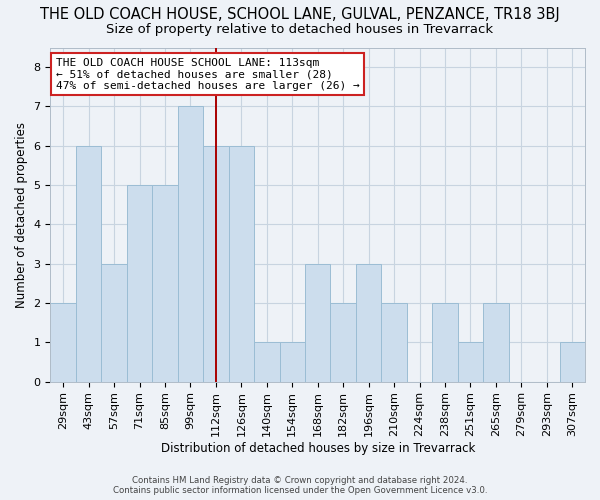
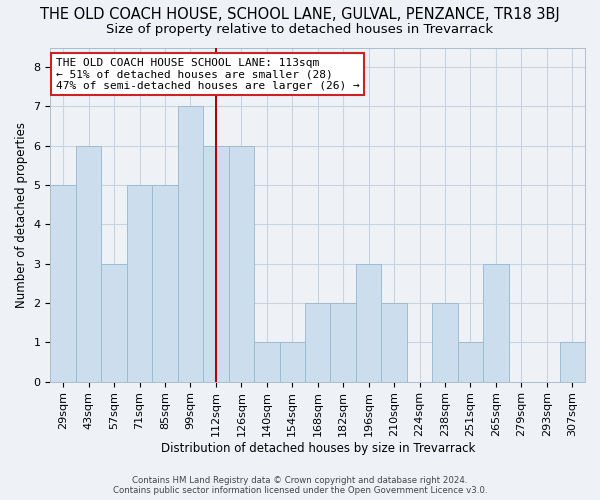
29sqm: 2 -> 5
168sqm: 3 -> 2
265sqm: 2 -> 3
